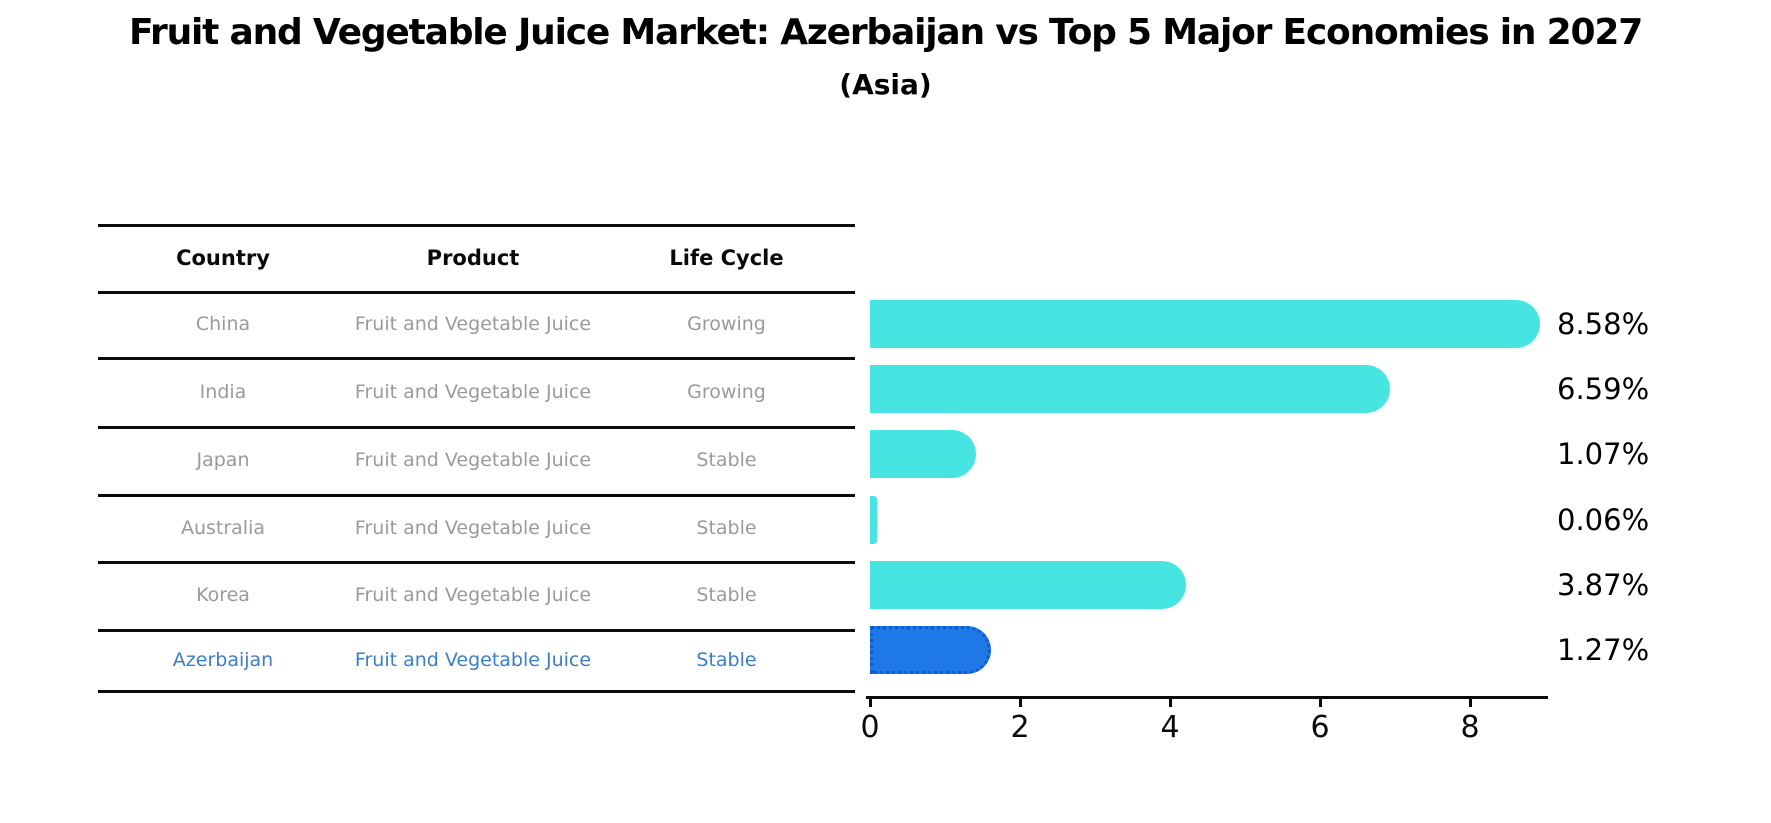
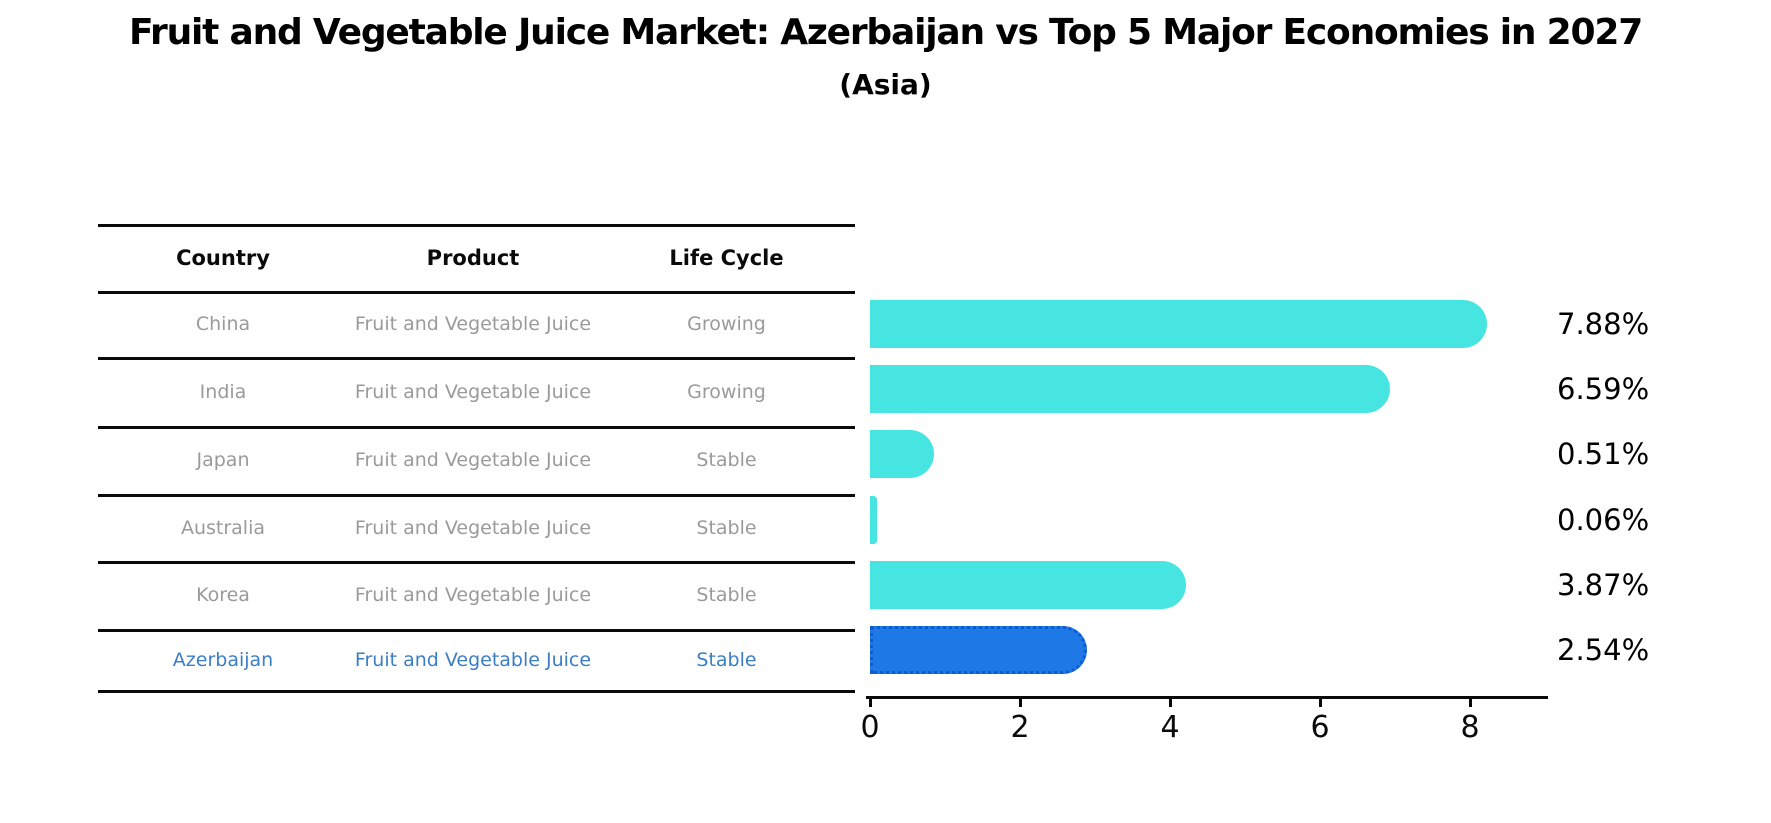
China: 8.58% -> 7.88%
Japan: 1.07% -> 0.51%
Azerbaijan: 1.27% -> 2.54%
